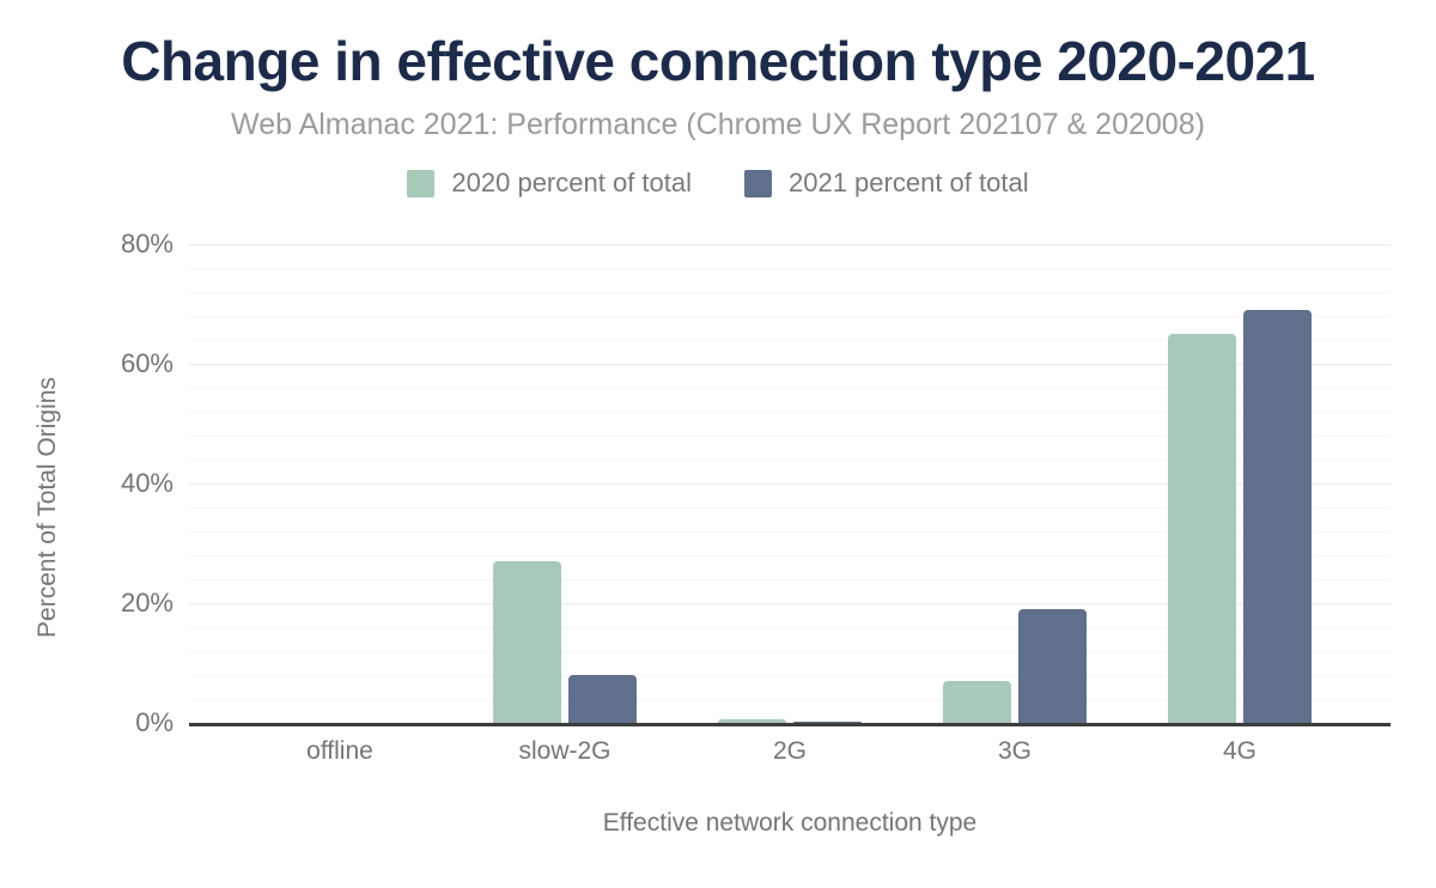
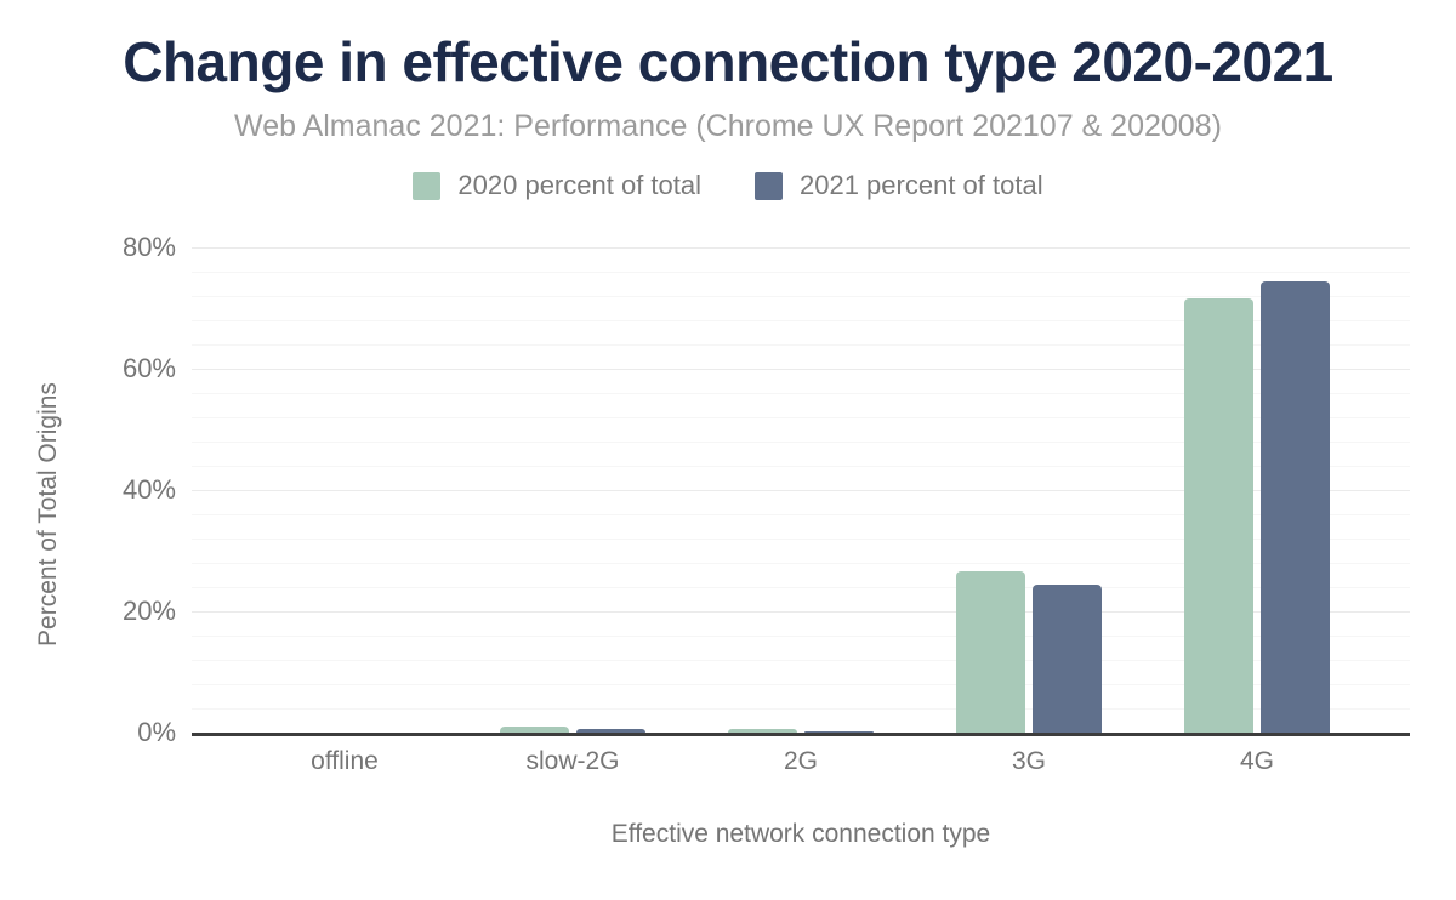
2020 percent of total/slow-2G: 27% -> 1%
2021 percent of total/slow-2G: 8% -> 1%
2020 percent of total/3G: 7% -> 26%
2021 percent of total/3G: 19% -> 24%
2020 percent of total/4G: 65% -> 72%
2021 percent of total/4G: 69% -> 74%
